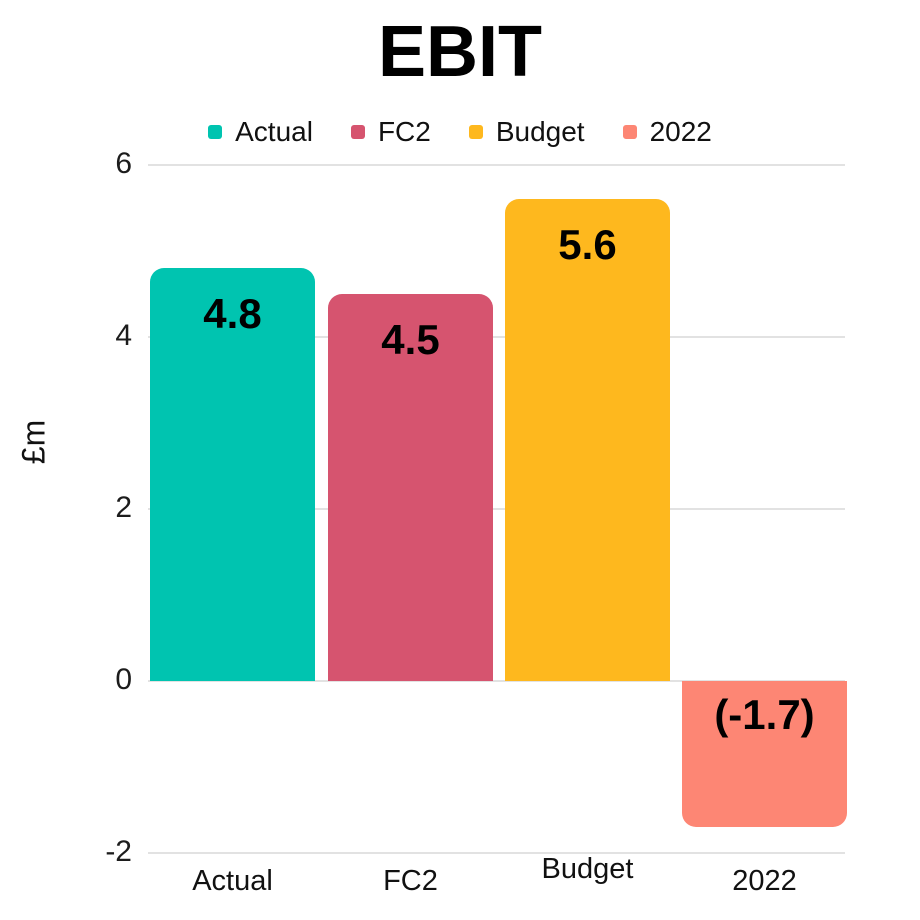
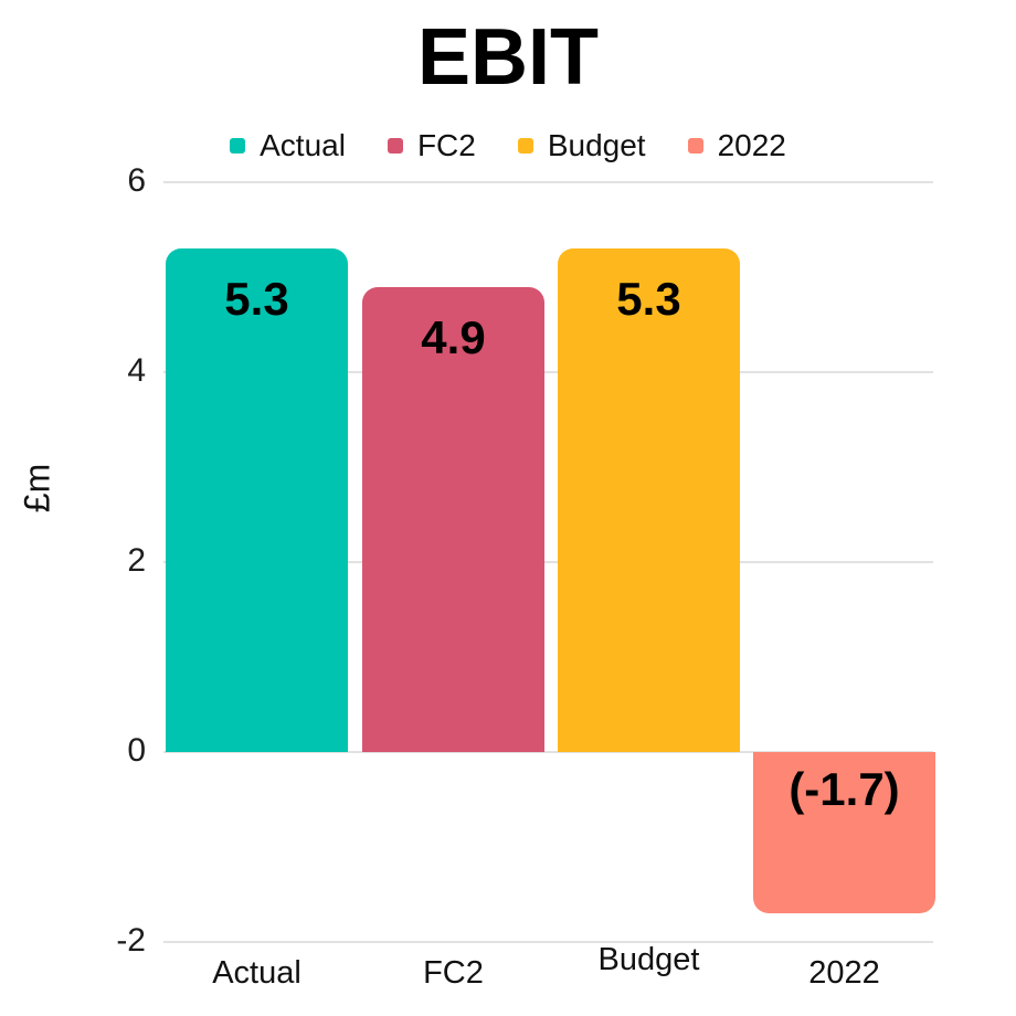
Actual: 4.8 -> 5.3
FC2: 4.5 -> 4.9
Budget: 5.6 -> 5.3
